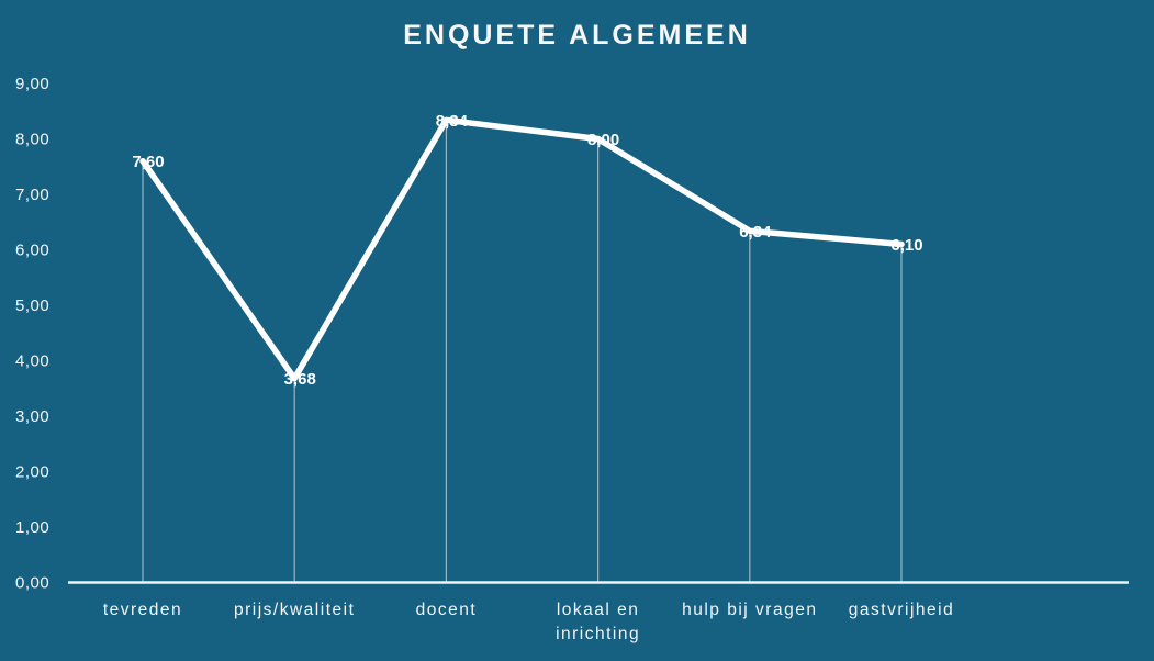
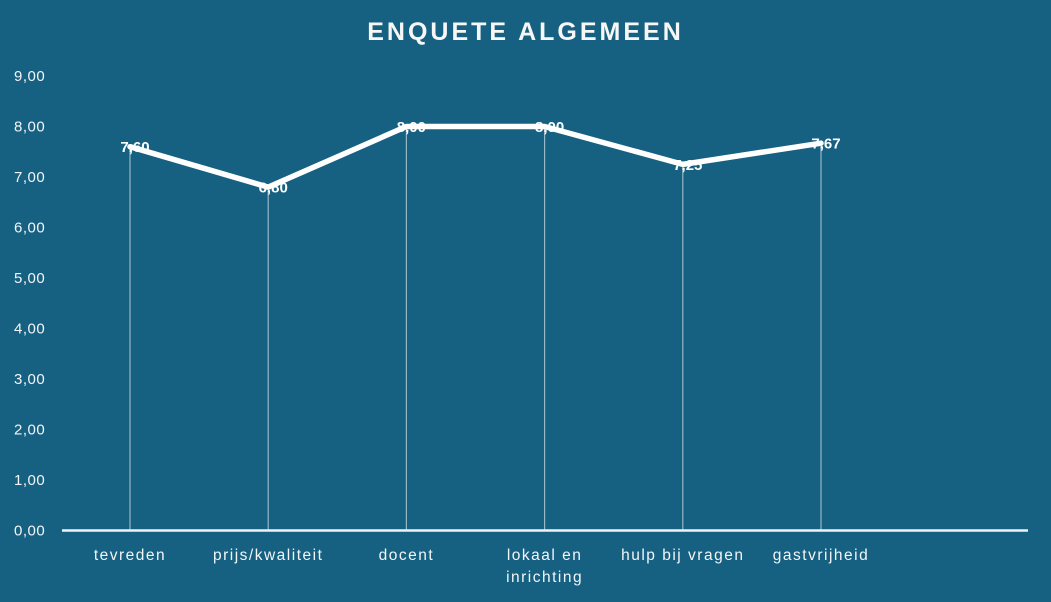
prijs/kwaliteit: 3,68 -> 6,80
docent: 8,34 -> 8,00
hulp bij vragen: 6,34 -> 7,25
gastvrijheid: 6,10 -> 7,67
